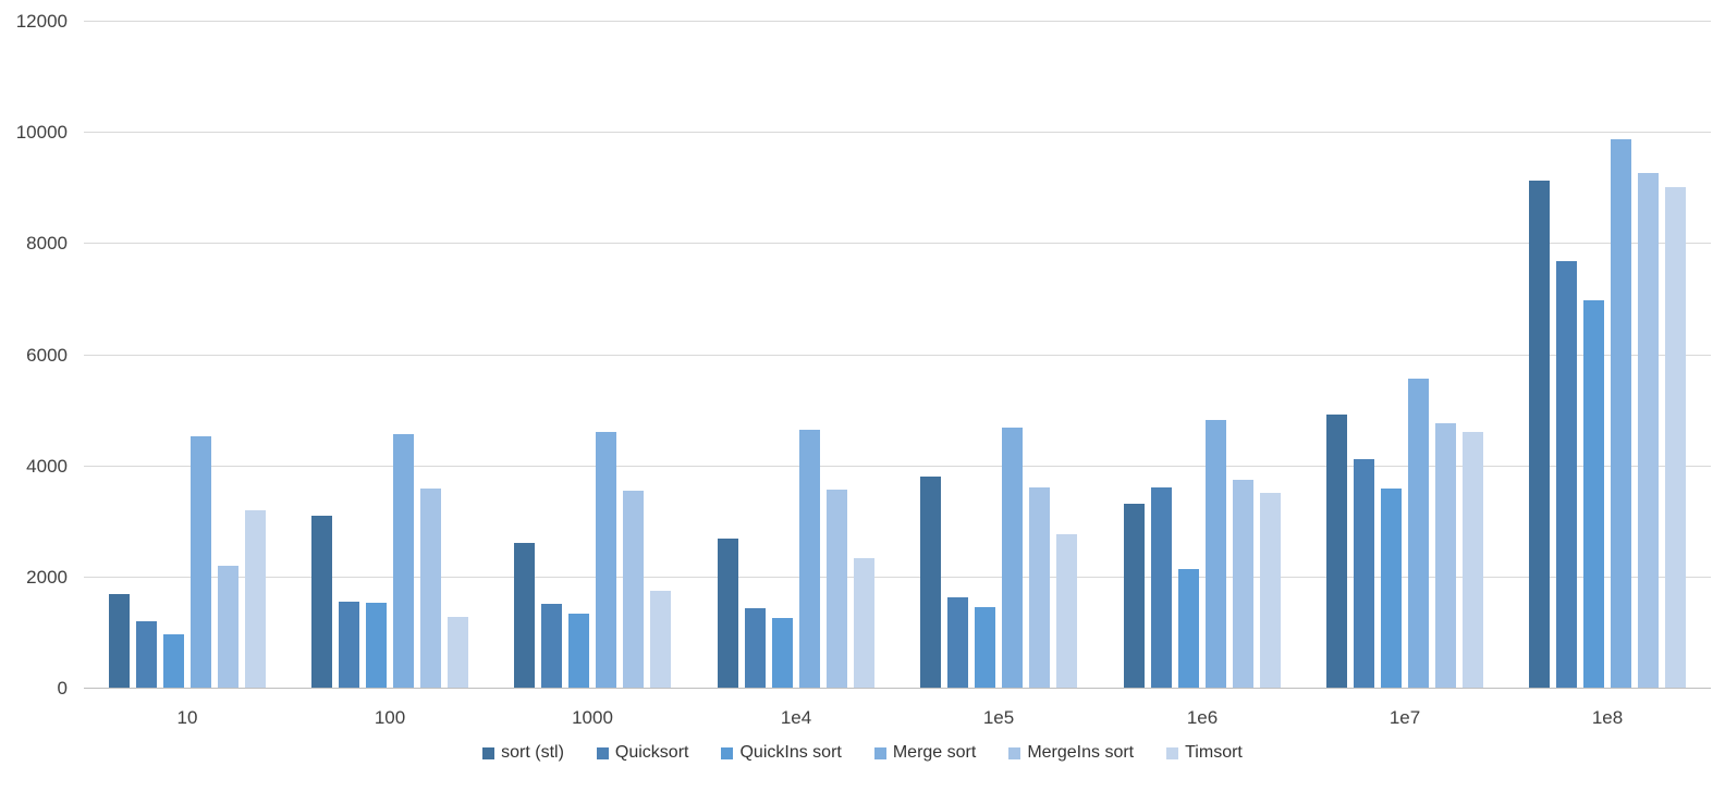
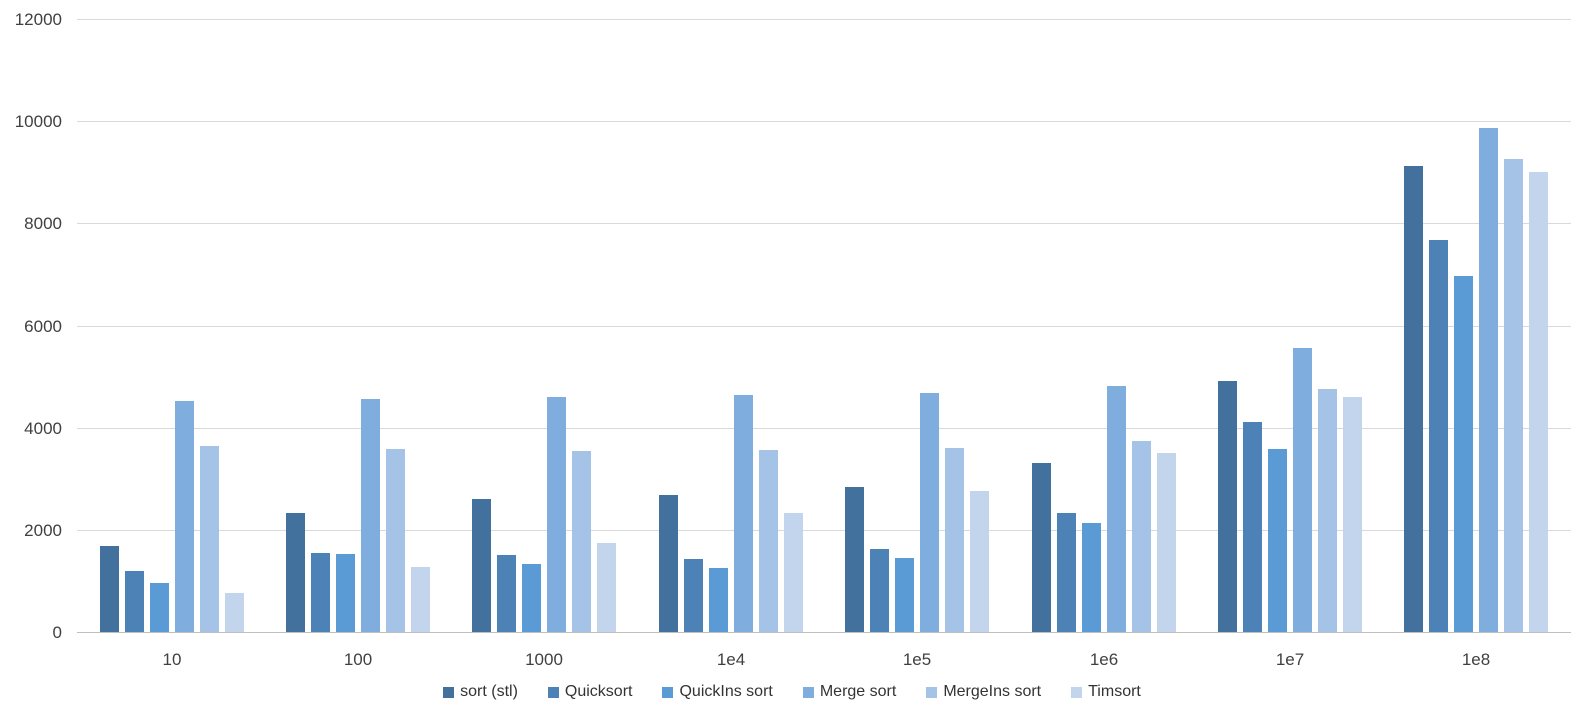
MergeIns sort/10: 2200 -> 3600
Timsort/10: 3200 -> 800
sort (stl)/100: 3100 -> 2300
sort (stl)/1e5: 3800 -> 2800
Quicksort/1e6: 3600 -> 2300
